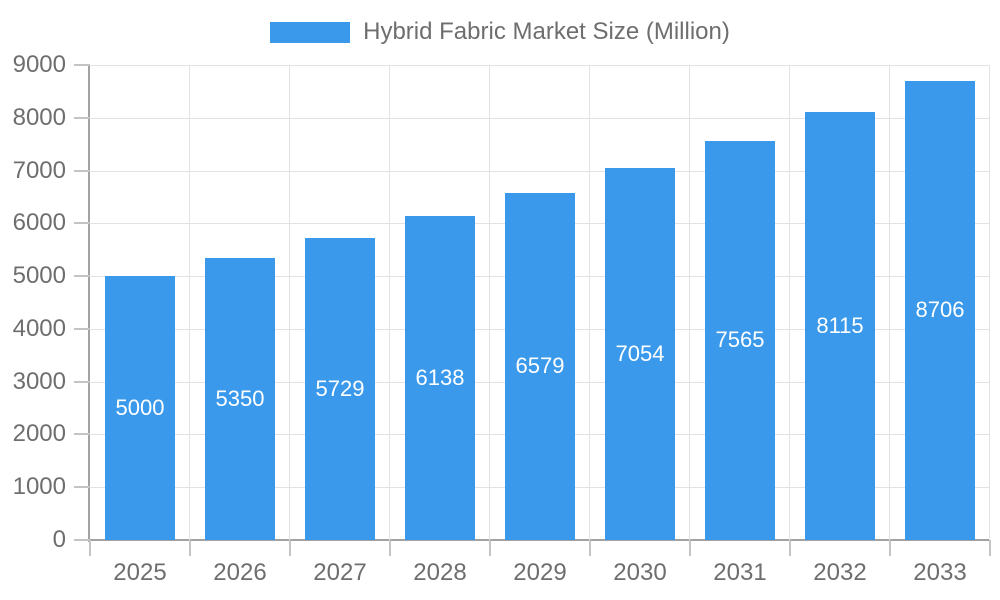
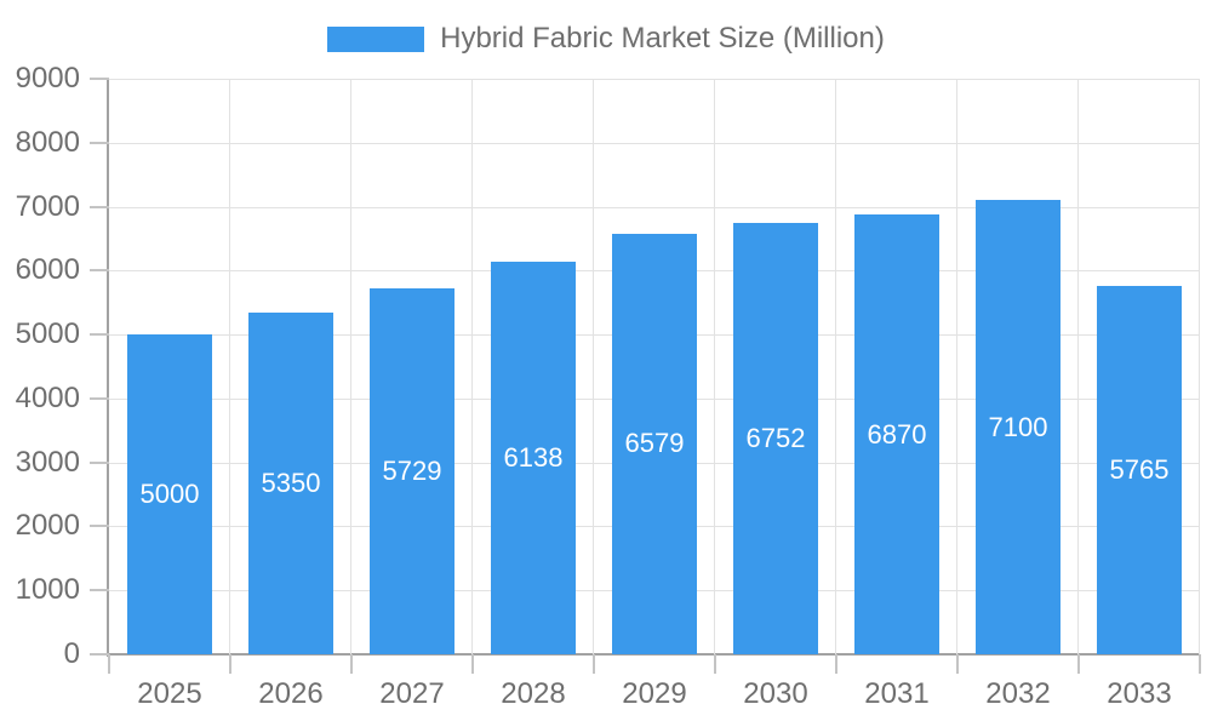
2030: 7054 -> 6752
2031: 7565 -> 6870
2032: 8115 -> 7100
2033: 8706 -> 5765
